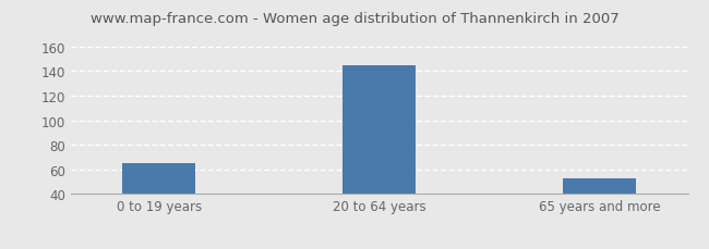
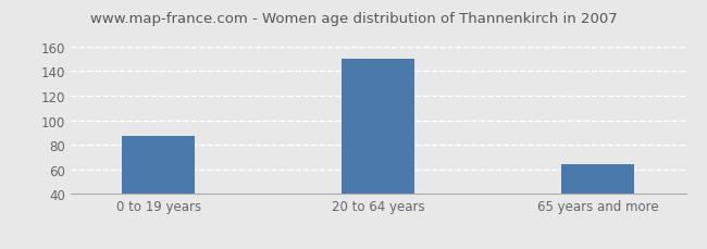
0 to 19 years: 65 -> 87
20 to 64 years: 145 -> 150
65 years and more: 53 -> 64
